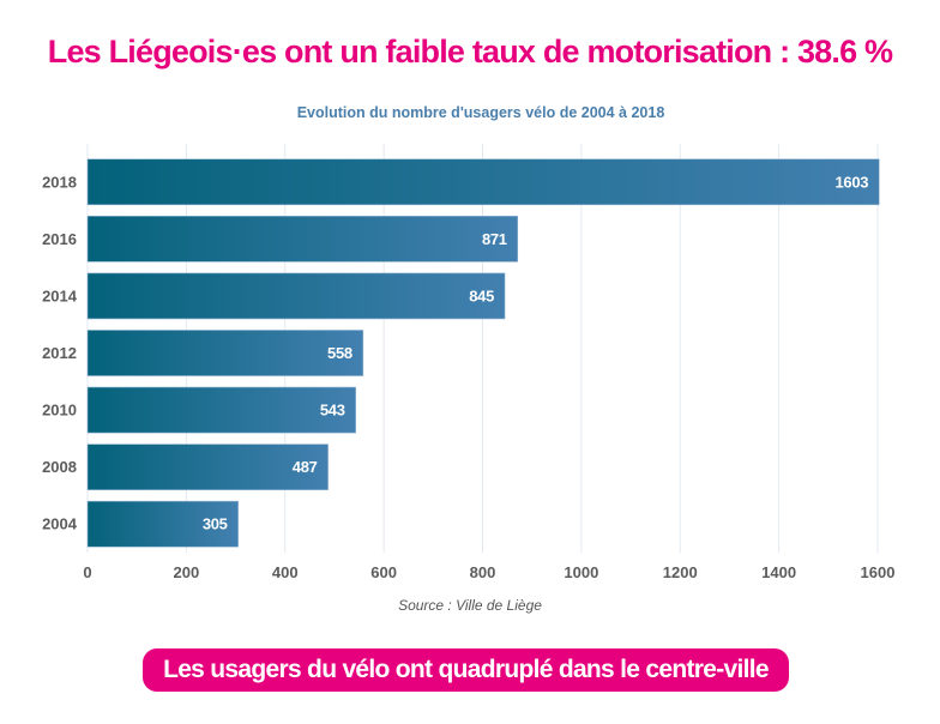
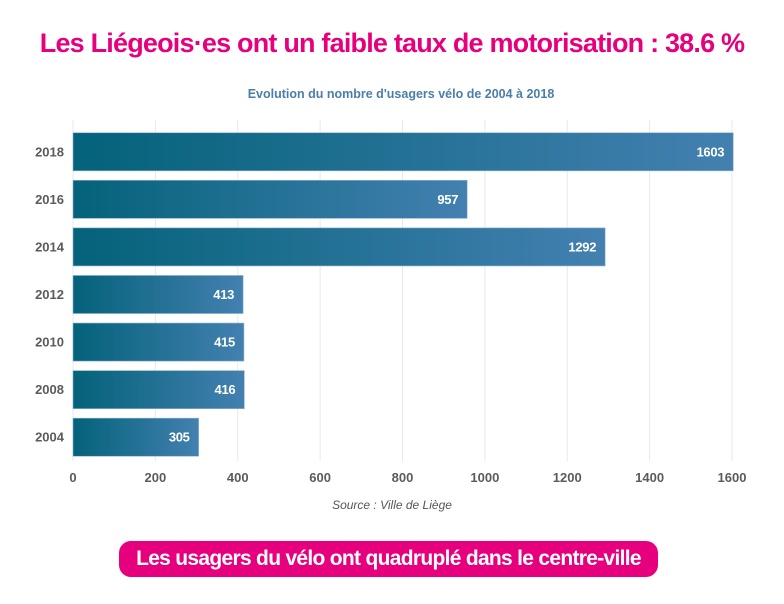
2016: 871 -> 957
2014: 845 -> 1292
2012: 558 -> 413
2010: 543 -> 415
2008: 487 -> 416
